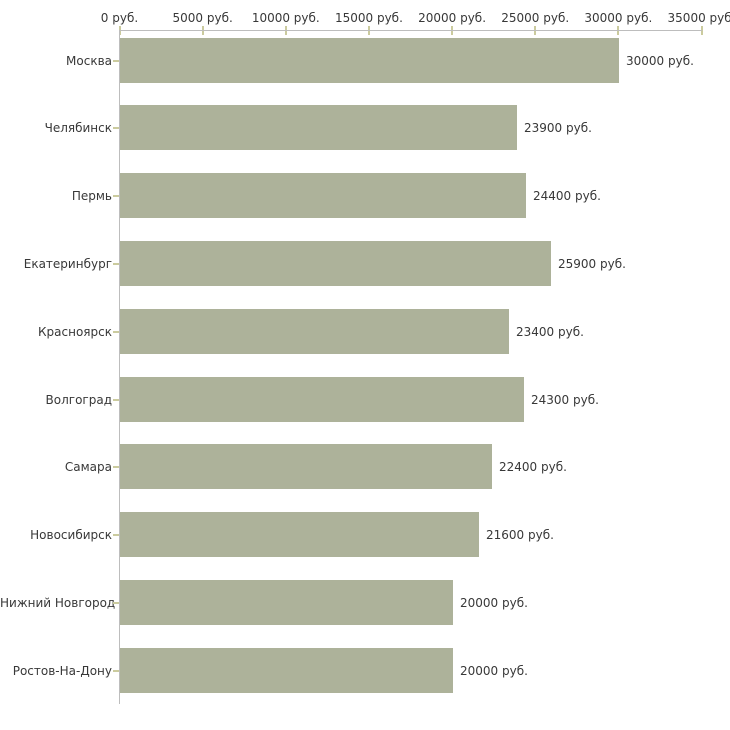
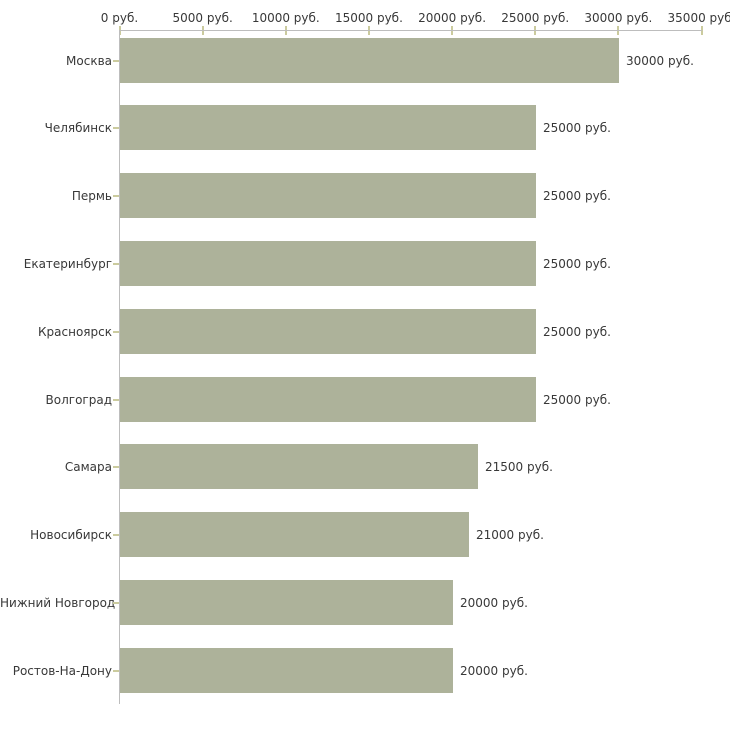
Челябинск: 23900 -> 25000
Пермь: 24400 -> 25000
Екатеринбург: 25900 -> 25000
Красноярск: 23400 -> 25000
Волгоград: 24300 -> 25000
Самара: 22400 -> 21500
Новосибирск: 21600 -> 21000
